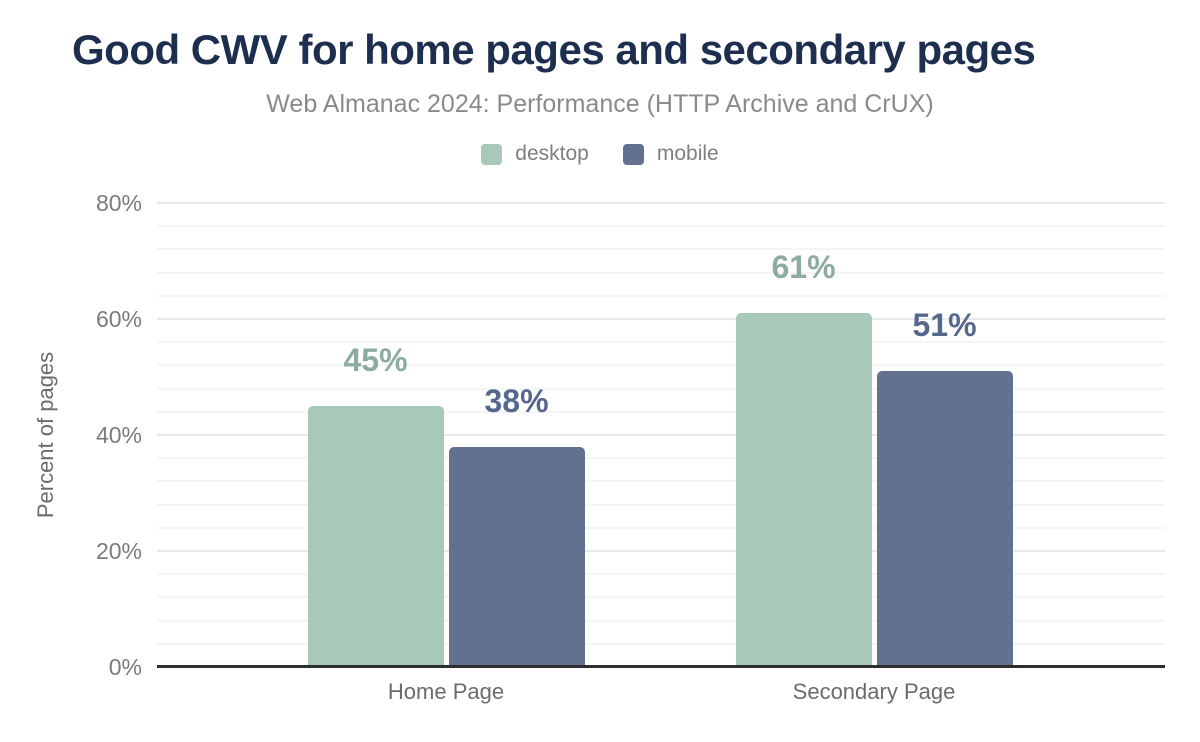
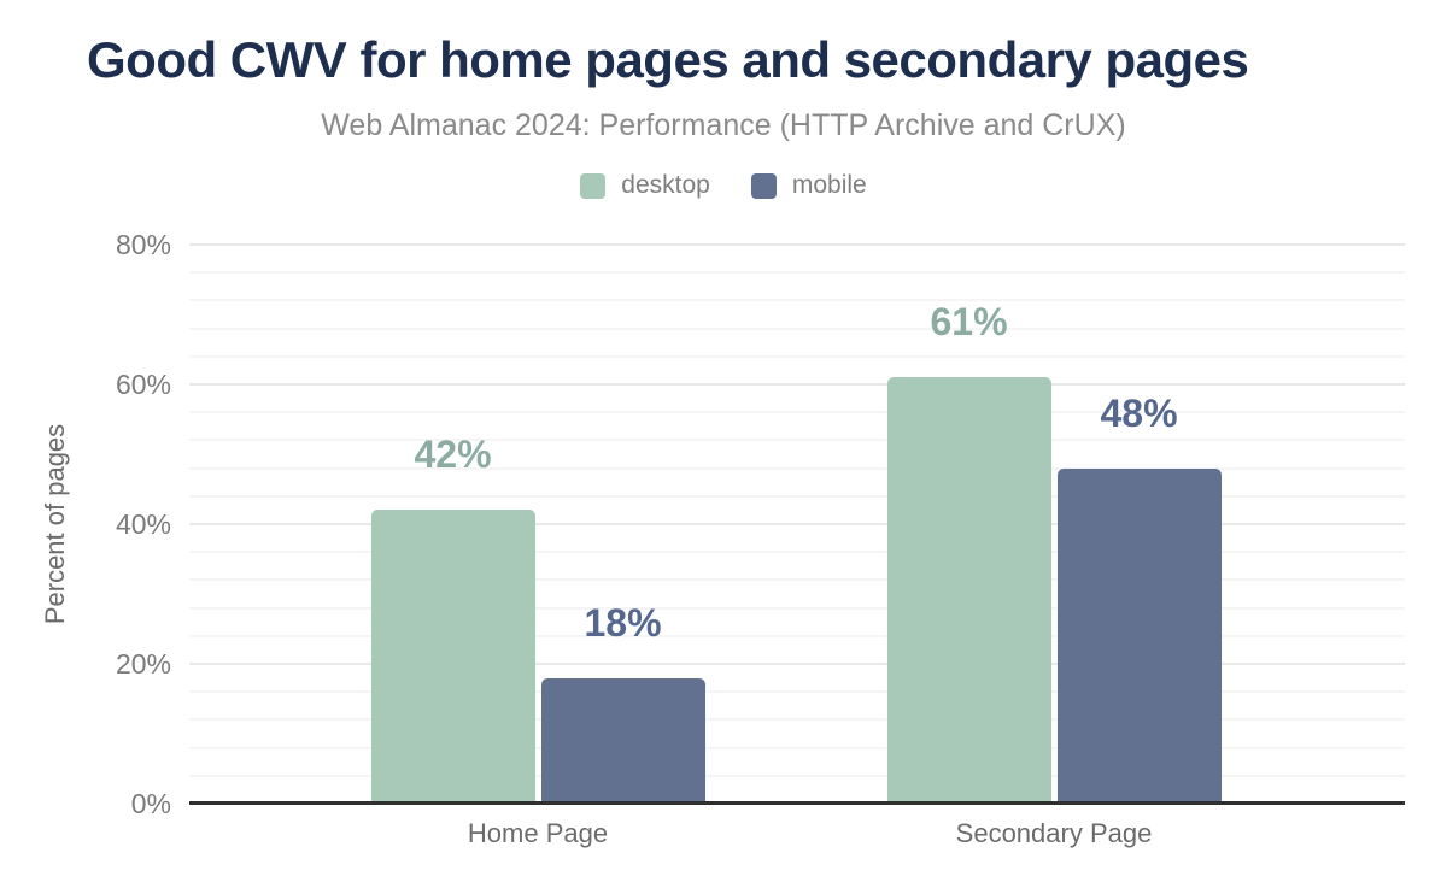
desktop/Home Page: 45% -> 42%
mobile/Home Page: 38% -> 18%
mobile/Secondary Page: 51% -> 48%
